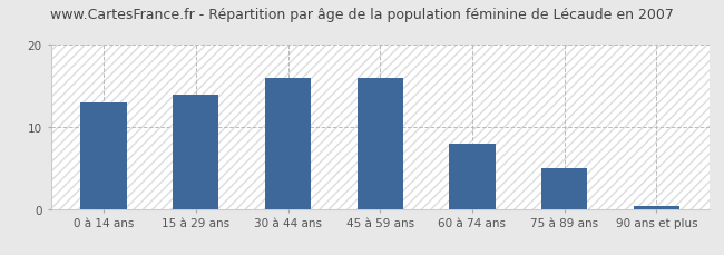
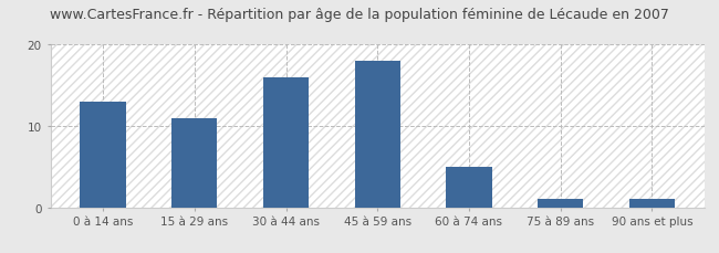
15 à 29 ans: 14.0 -> 11.0
45 à 59 ans: 16.0 -> 18.0
60 à 74 ans: 8.0 -> 5.0
75 à 89 ans: 5.0 -> 1.0
90 ans et plus: 0.3 -> 1.0
